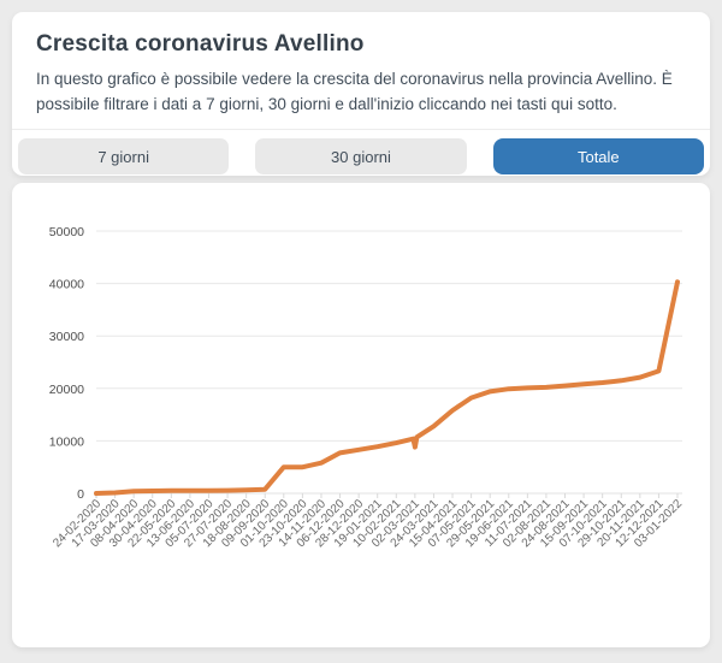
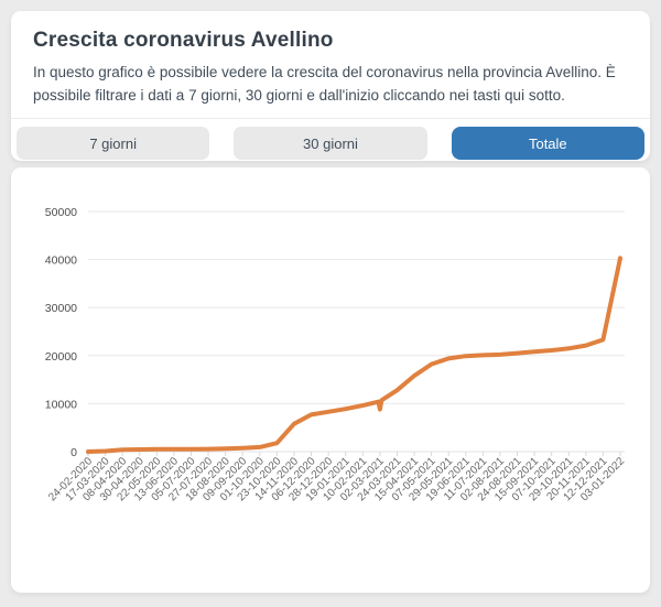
01-10-2020: 5000 -> 1000
23-10-2020: 5000 -> 2000
